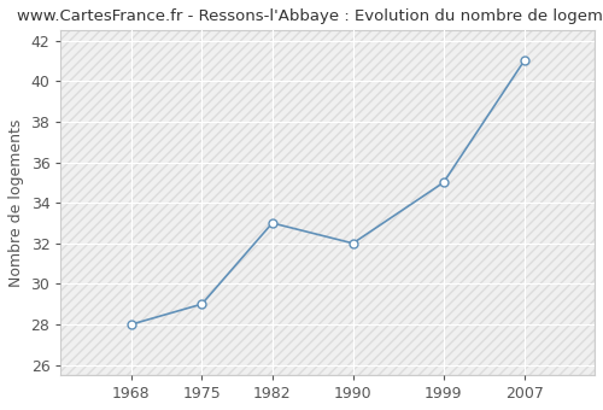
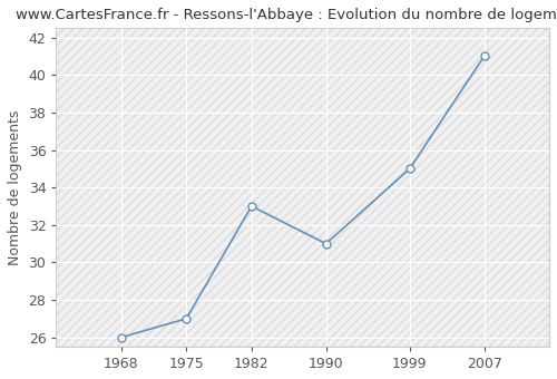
1968: 28 -> 26
1975: 29 -> 27
1990: 32 -> 31
